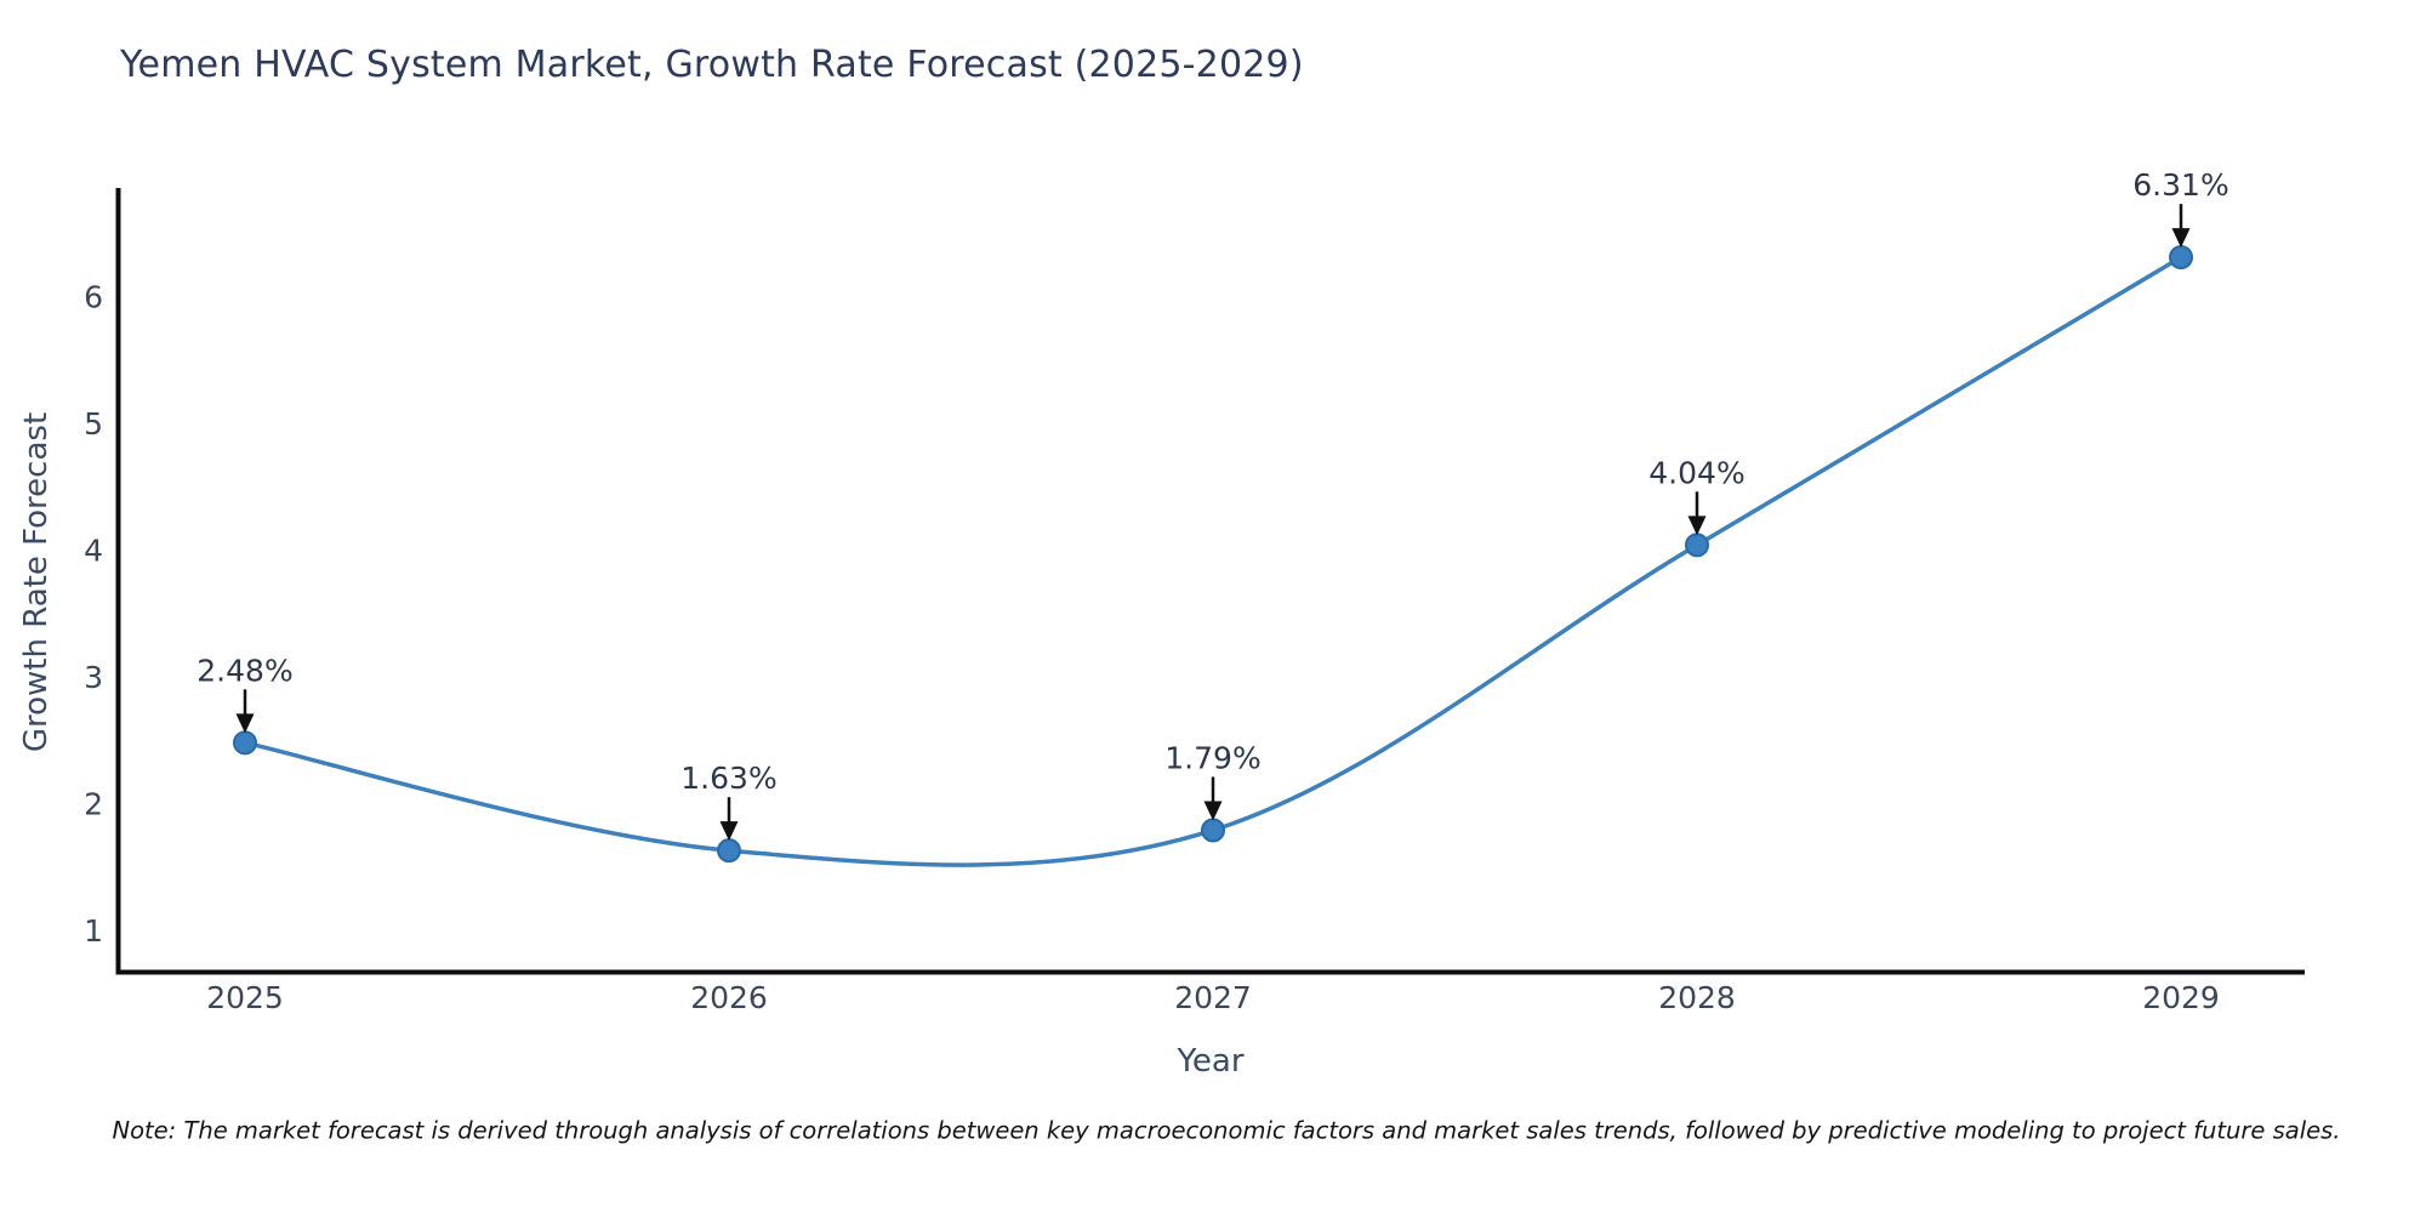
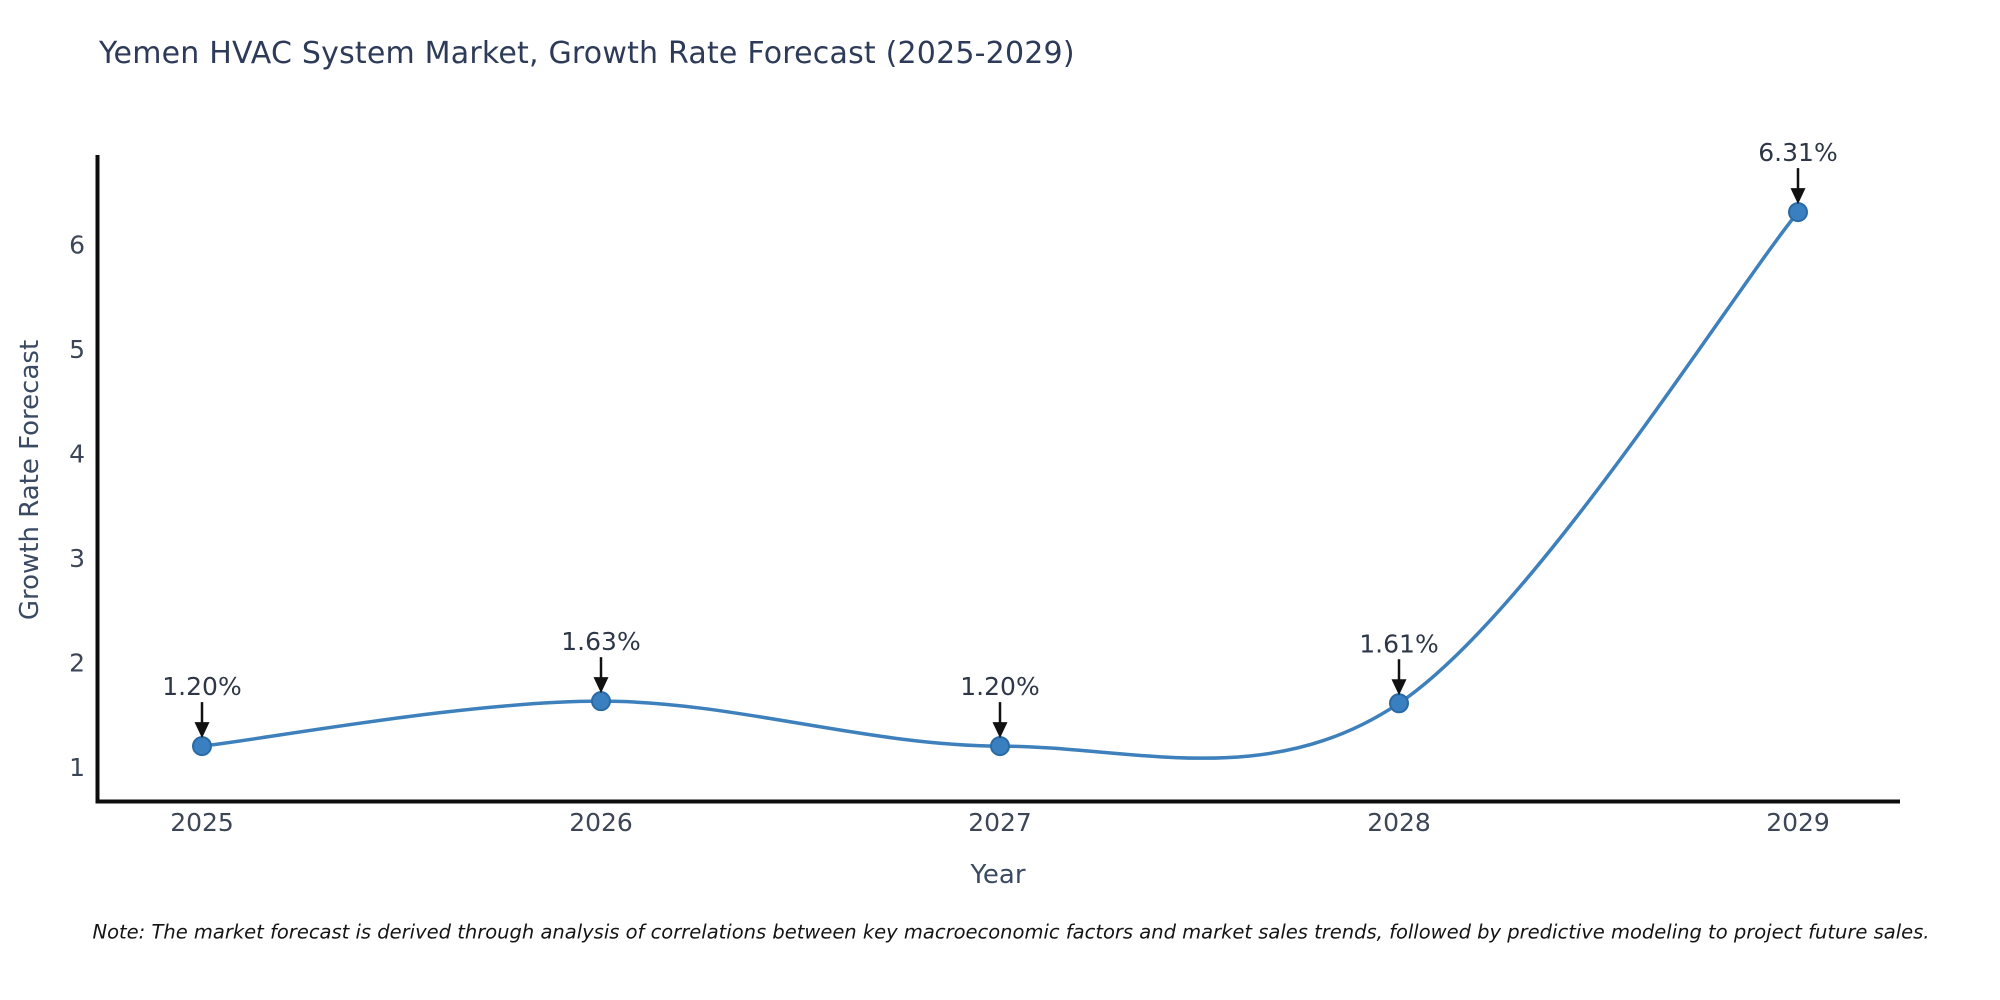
2025: 2.48% -> 1.20%
2027: 1.79% -> 1.20%
2028: 4.04% -> 1.61%
